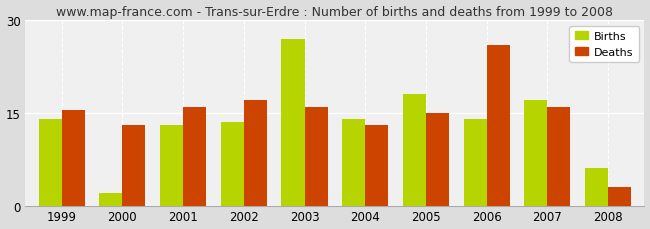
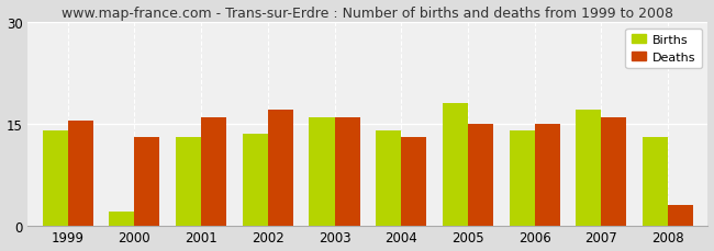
Births/2003: 27.0 -> 16.0
Deaths/2006: 26.0 -> 15.0
Births/2008: 6.0 -> 13.0
